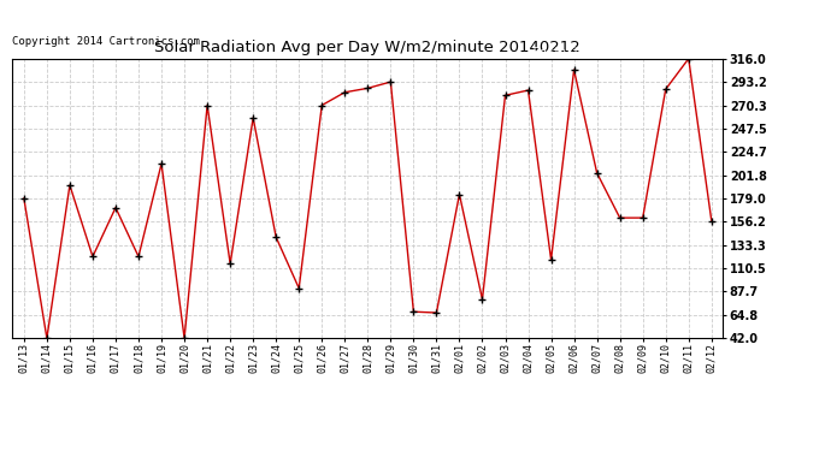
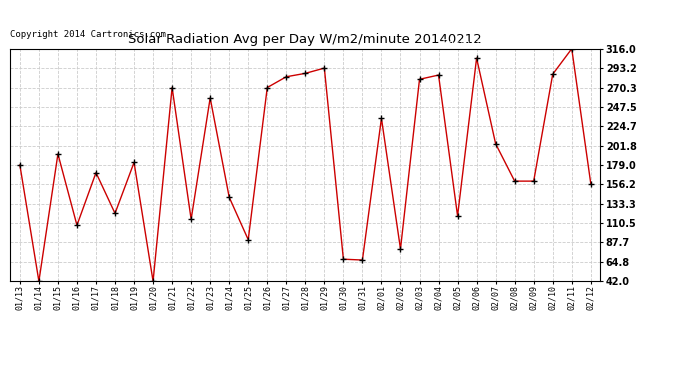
01/16: 122 -> 108
01/19: 213 -> 182
02/01: 183 -> 234
